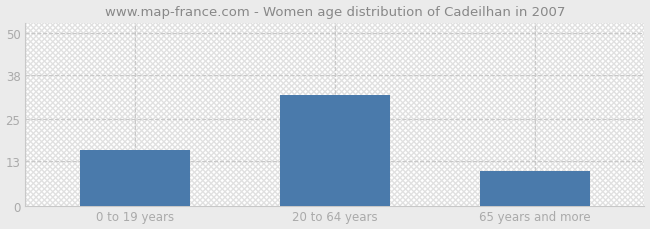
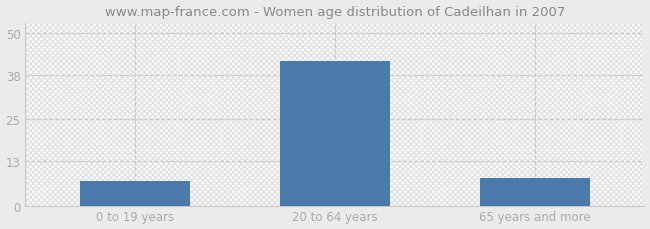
0 to 19 years: 16 -> 7
20 to 64 years: 32 -> 42
65 years and more: 10 -> 8
